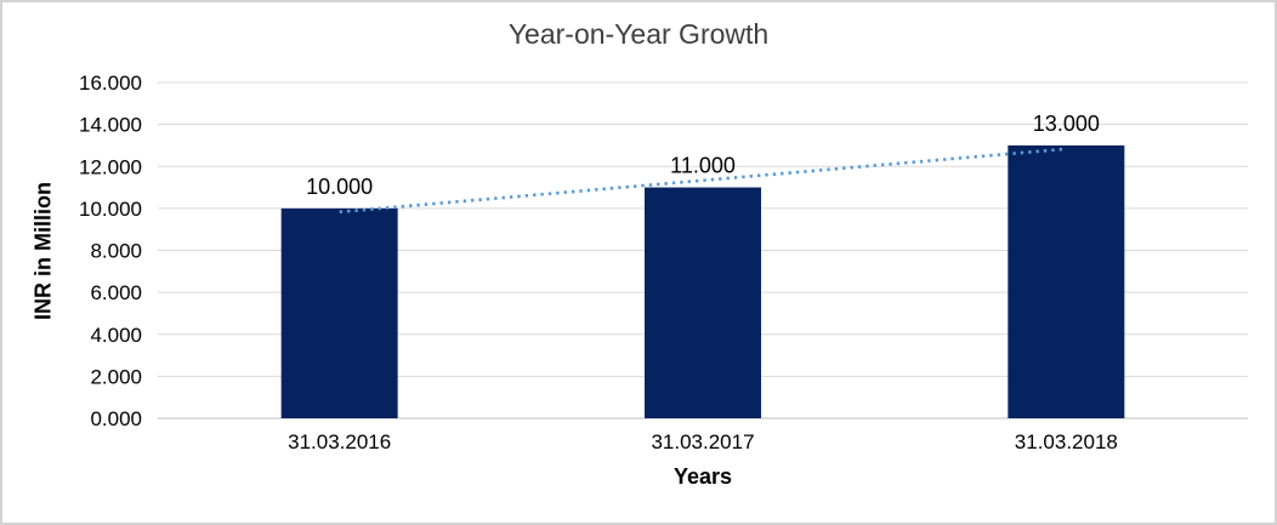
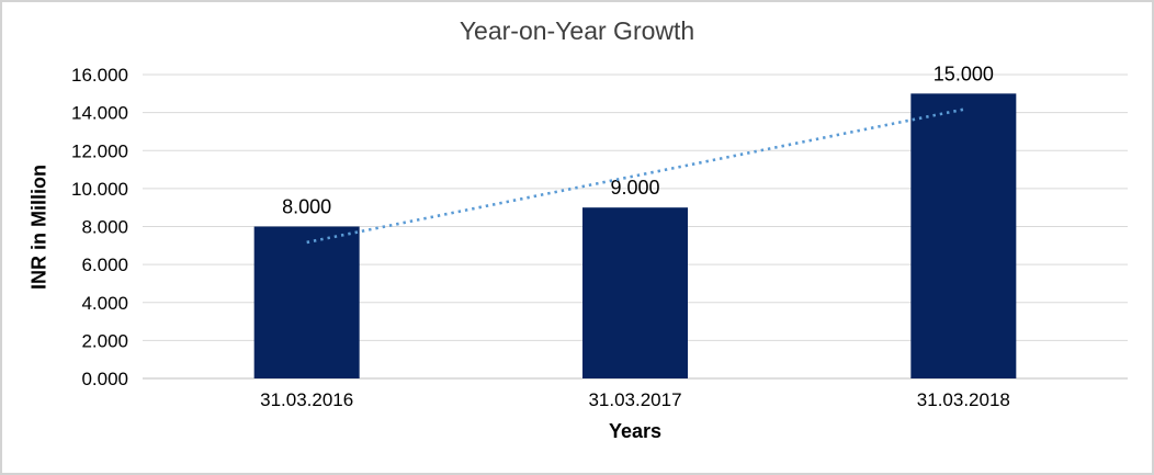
31.03.2016: 10.000 -> 8.000
31.03.2017: 11.000 -> 9.000
31.03.2018: 13.000 -> 15.000
